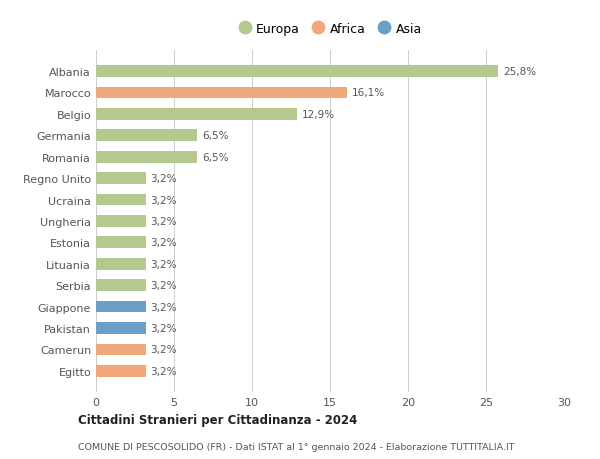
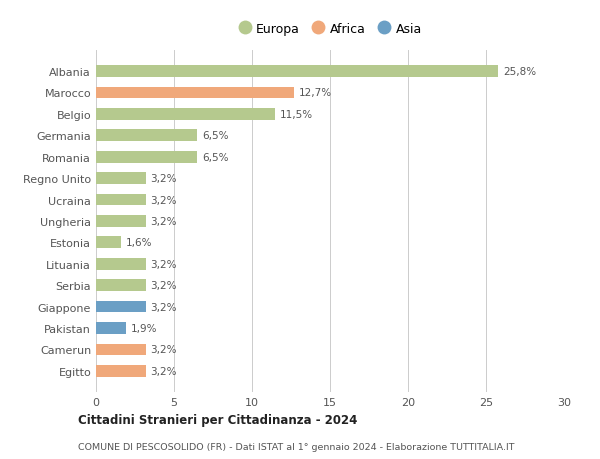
Marocco: 16,1% -> 12,7%
Belgio: 12,9% -> 11,5%
Estonia: 3,2% -> 1,6%
Pakistan: 3,2% -> 1,9%
